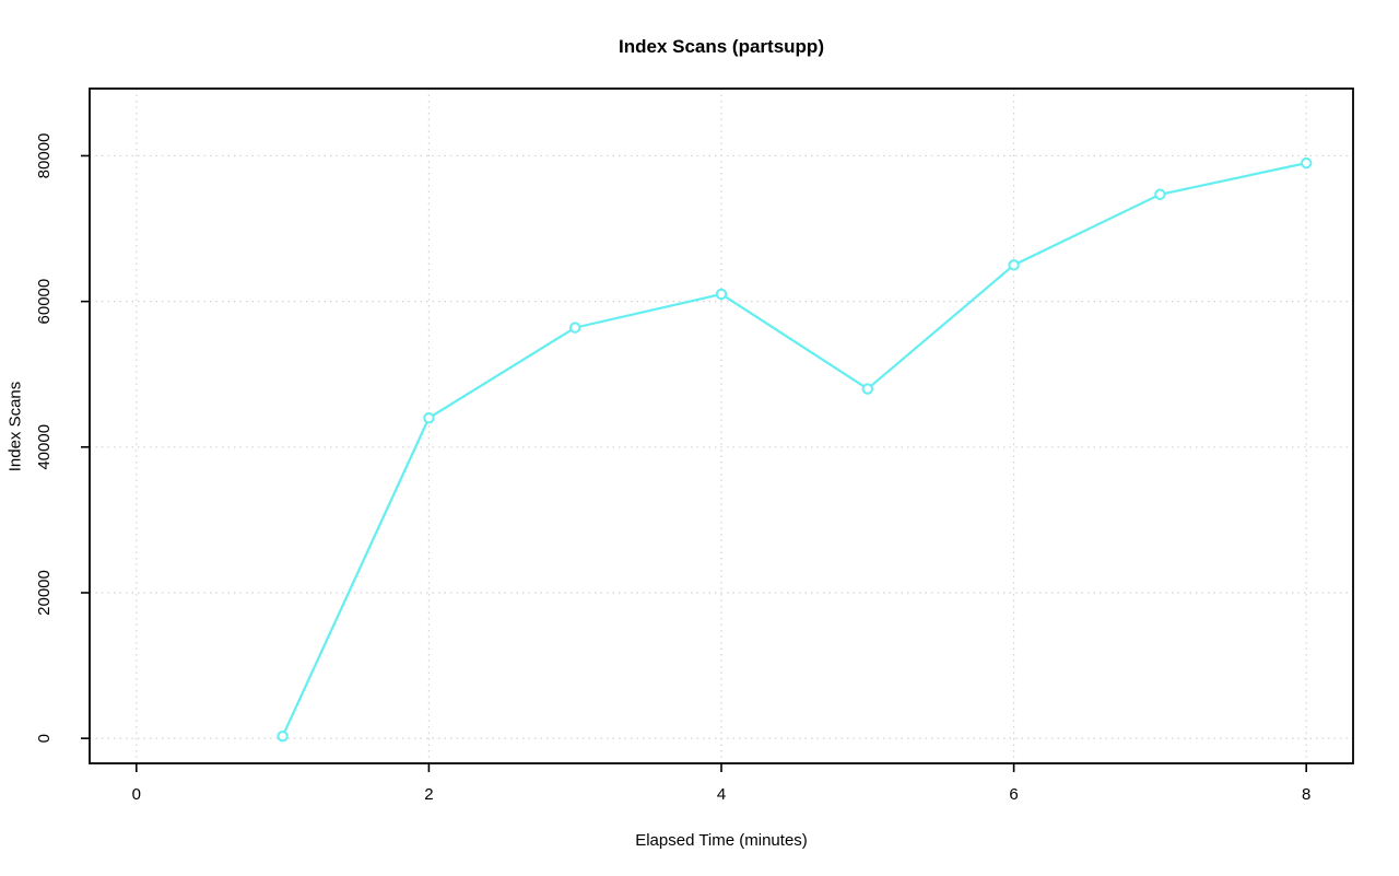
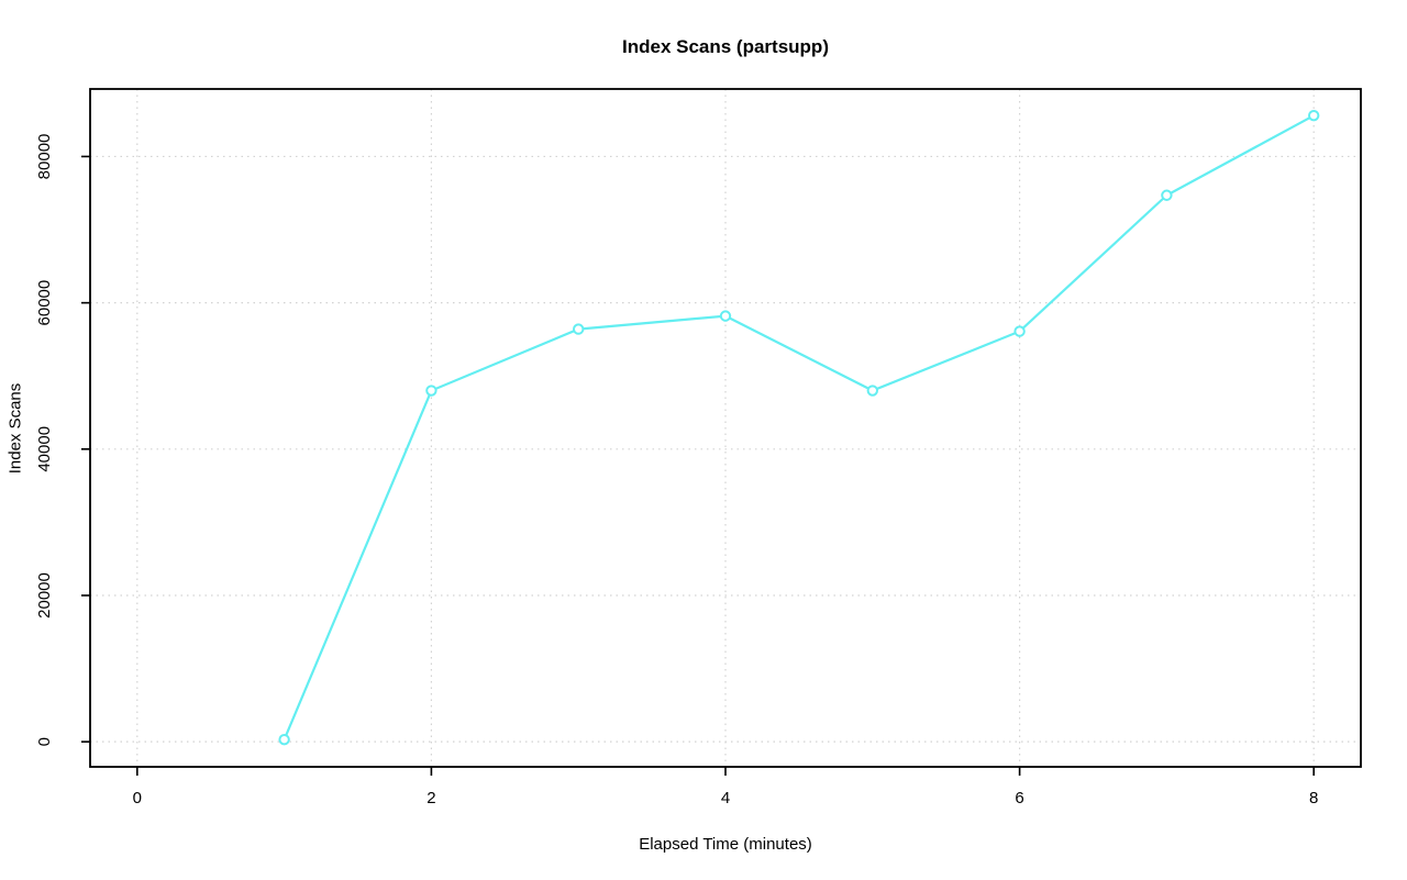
2: 44000 -> 48000
4: 61000 -> 58000
6: 65000 -> 56000
8: 79000 -> 86000
